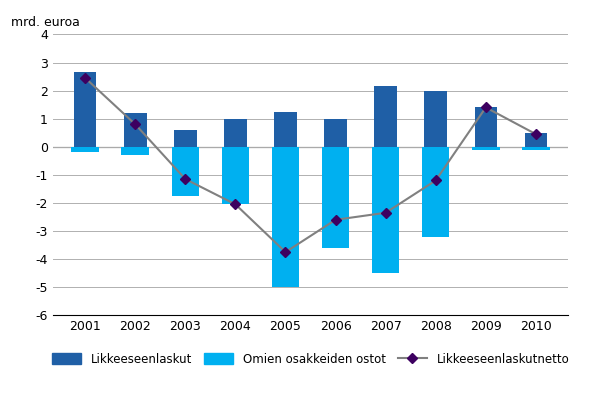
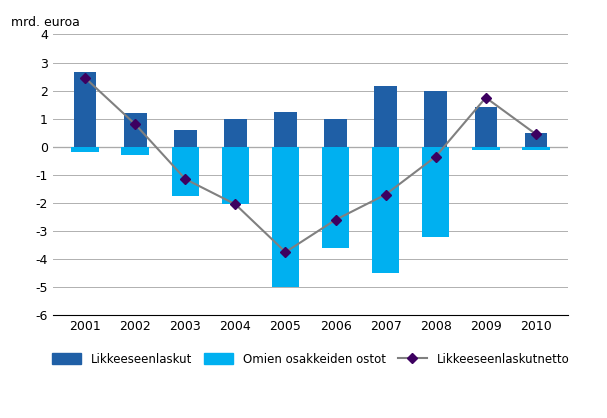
Likkeeseenlaskutnetto/2007: -2.35 -> -1.70
Likkeeseenlaskutnetto/2008: -1.20 -> -0.35
Likkeeseenlaskutnetto/2009: 1.40 -> 1.75
